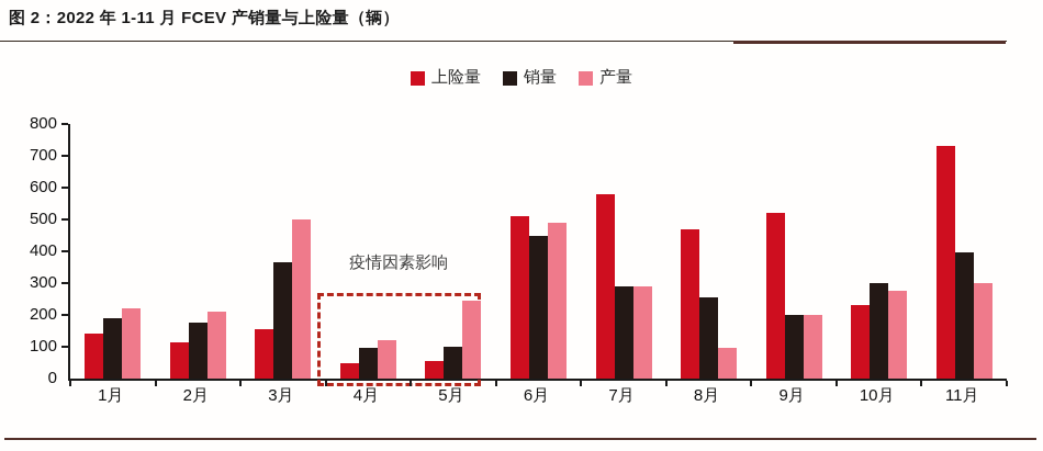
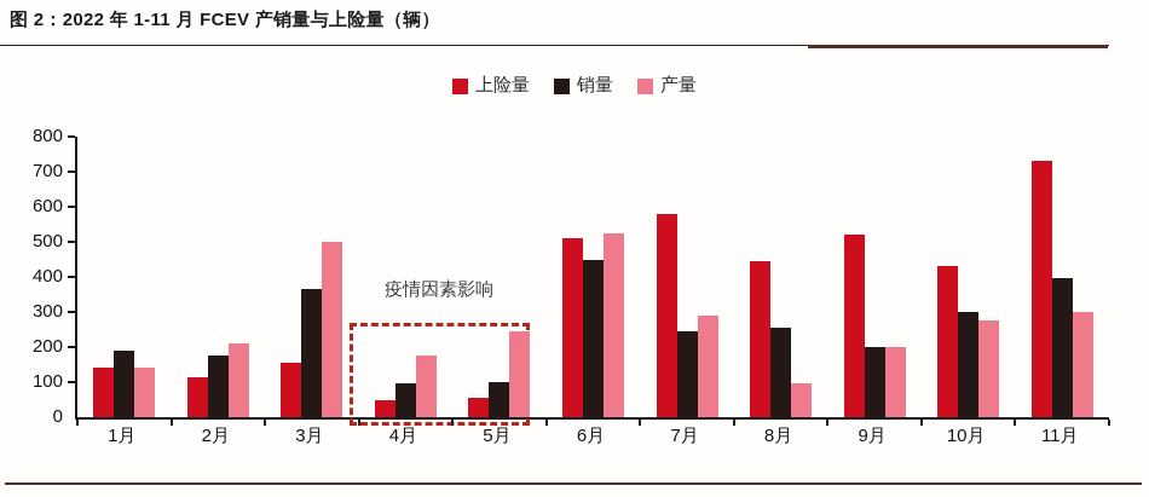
产量/1月: 220 -> 140
产量/4月: 120 -> 180
产量/6月: 490 -> 520
销量/7月: 290 -> 240
上险量/8月: 470 -> 440
上险量/10月: 230 -> 430
